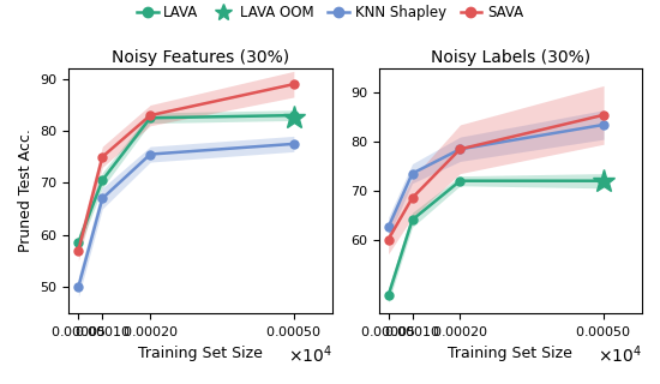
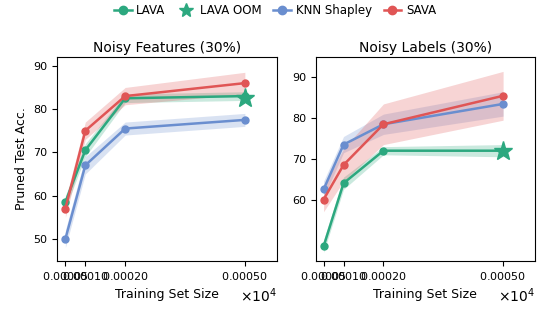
Noisy Features (30%)/SAVA/0.00050: 89 -> 86
